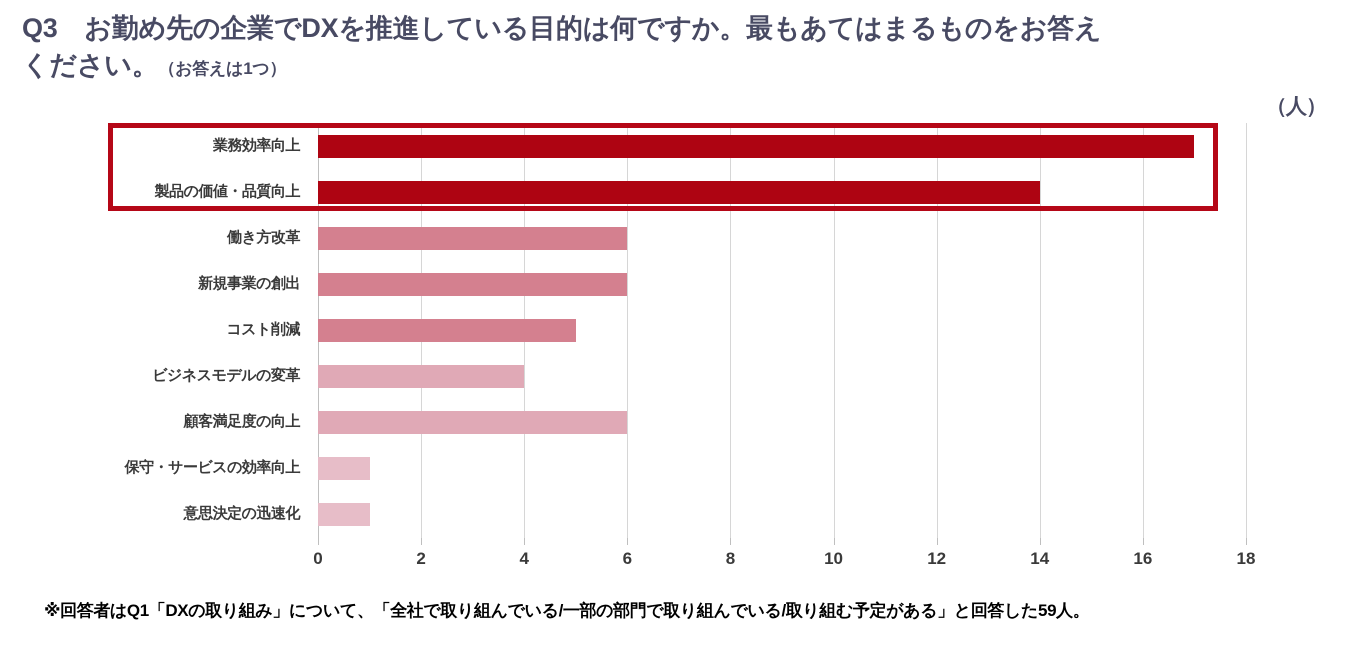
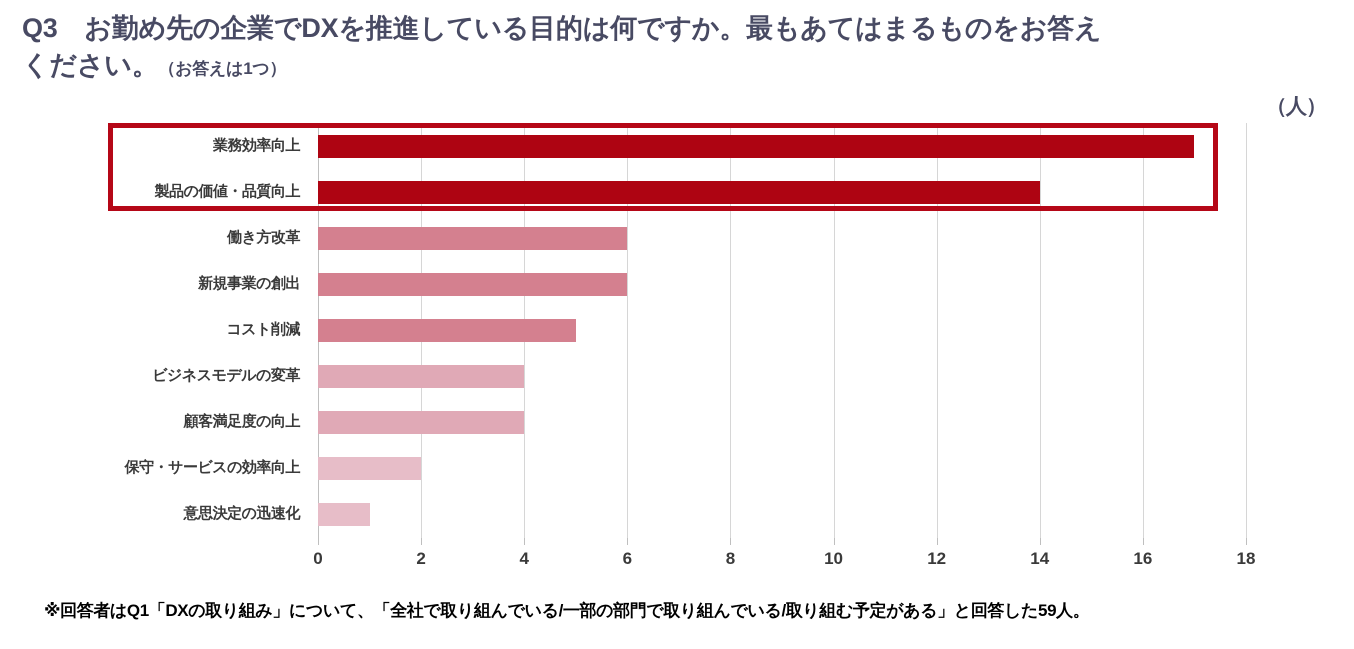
顧客満足度の向上: 6 -> 4
保守・サービスの効率向上: 1 -> 2
